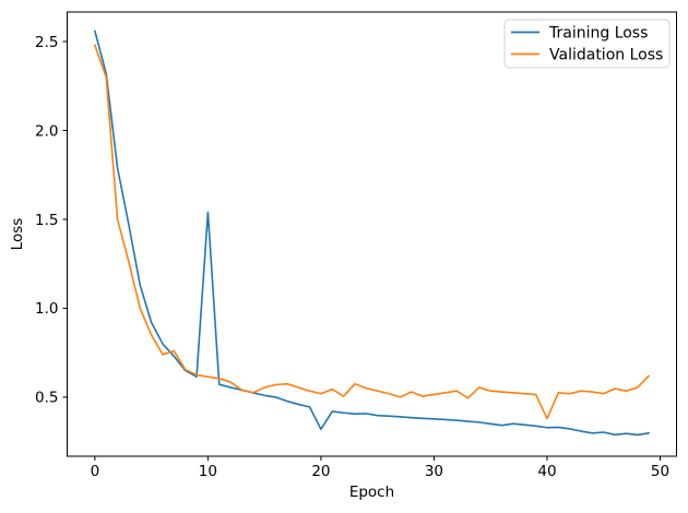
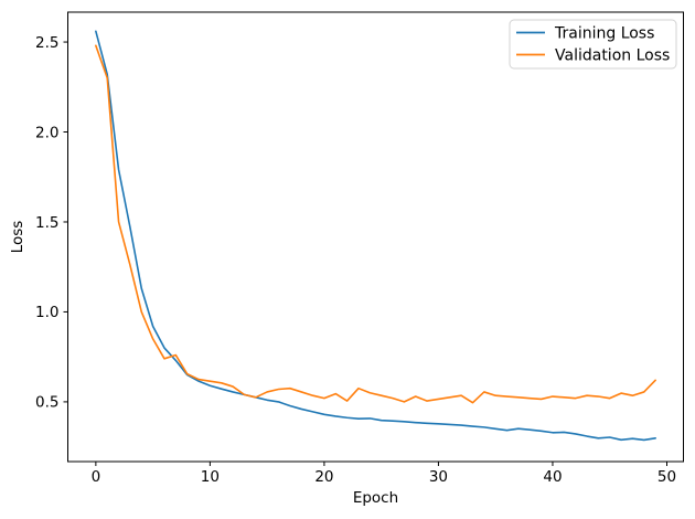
Training Loss/10: 1.54 -> 0.59
Training Loss/20: 0.32 -> 0.43
Validation Loss/40: 0.38 -> 0.53
